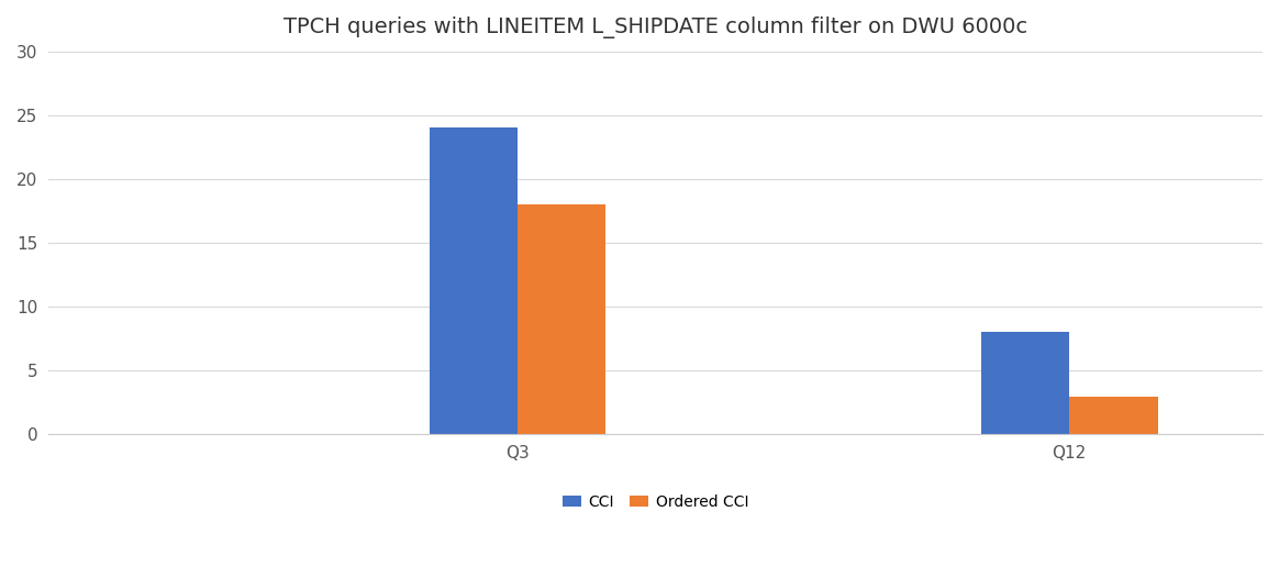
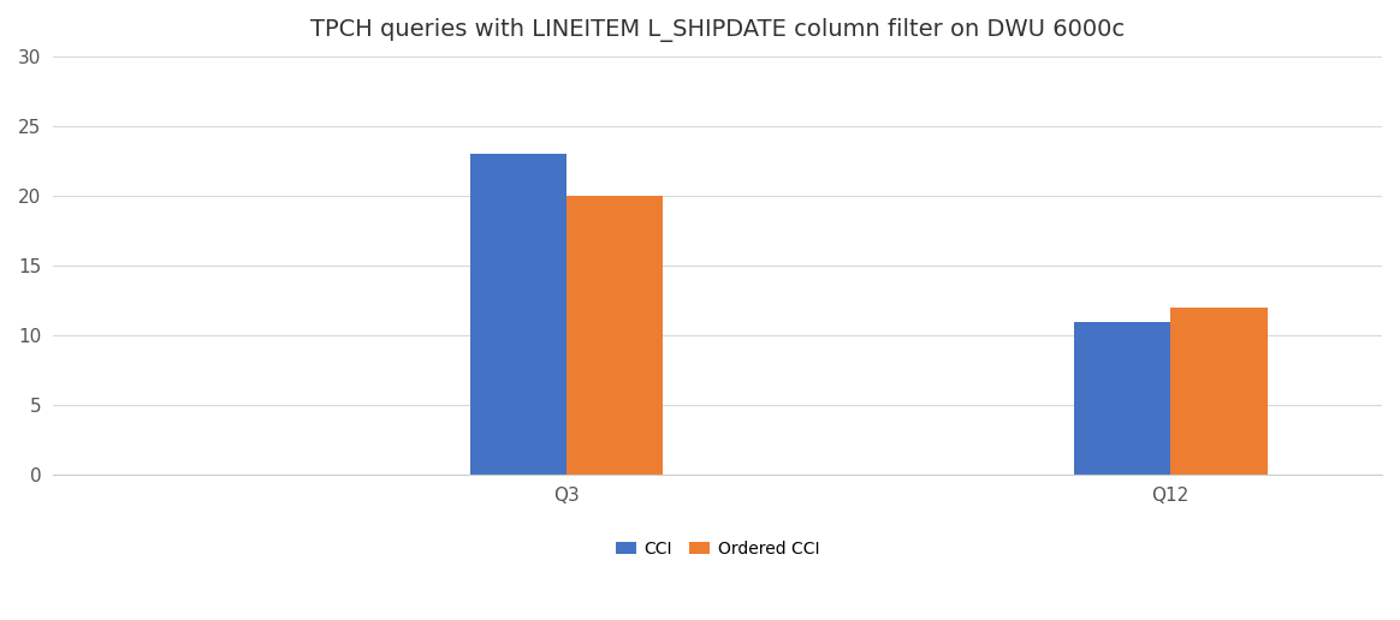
CCI/Q3: 24 -> 23
Ordered CCI/Q3: 18 -> 20
CCI/Q12: 8 -> 11
Ordered CCI/Q12: 3 -> 12
